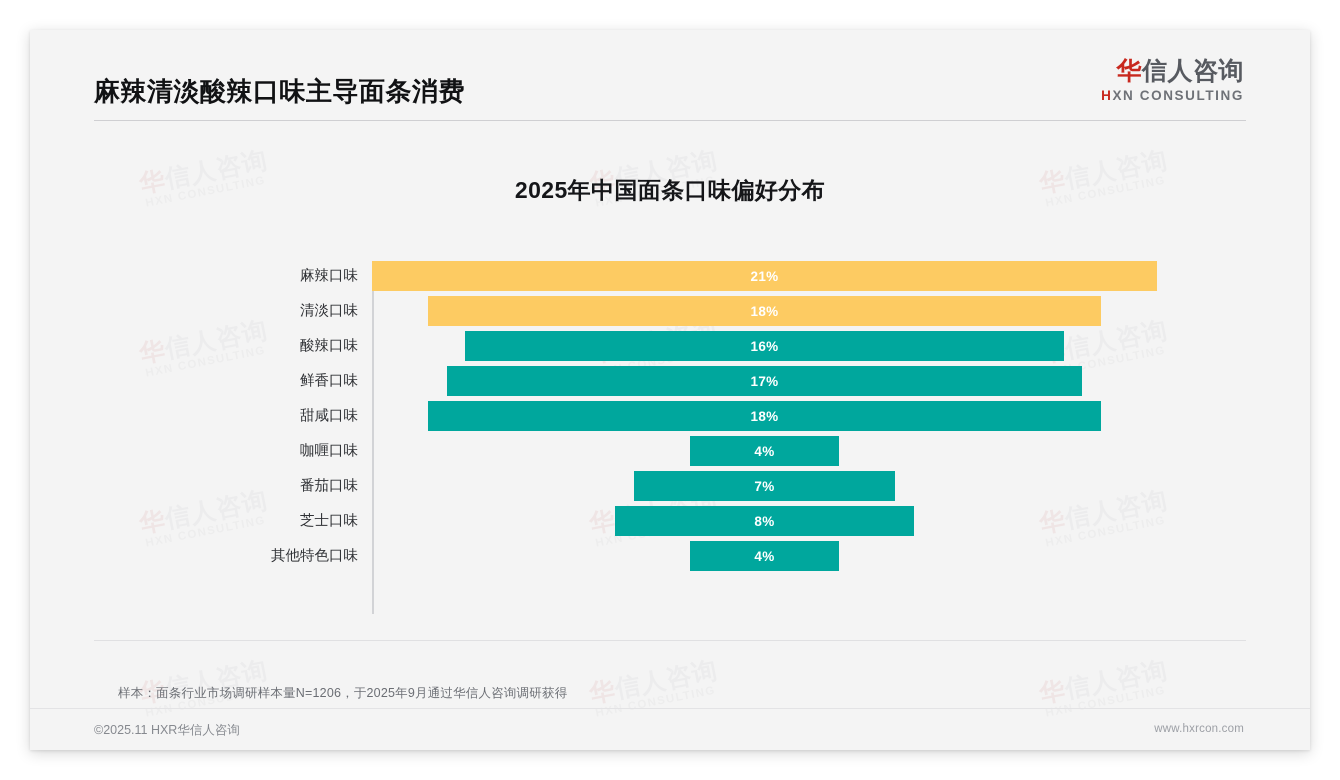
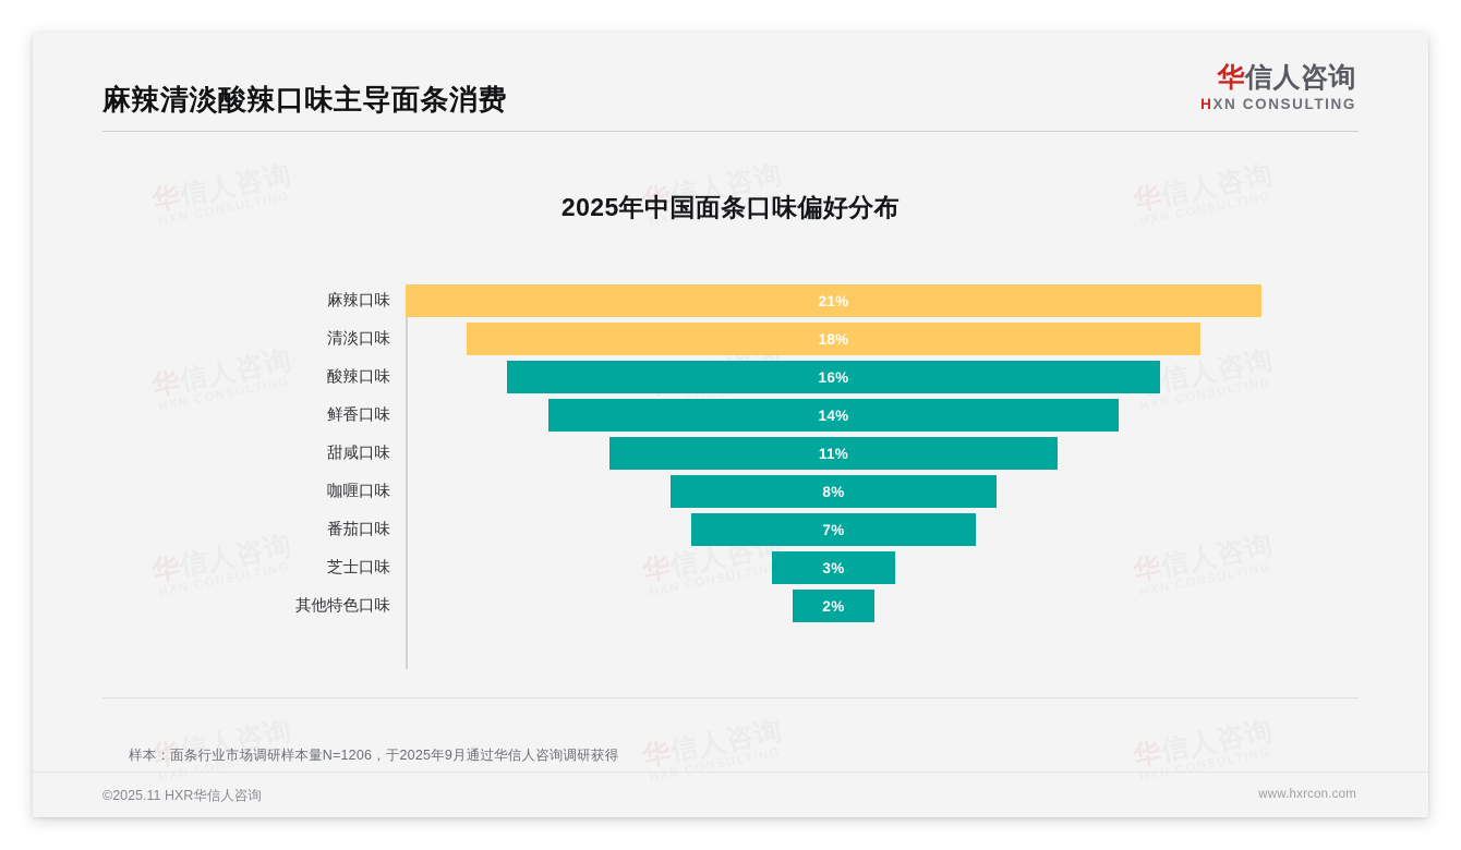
鲜香口味: 17% -> 14%
甜咸口味: 18% -> 11%
咖喱口味: 4% -> 8%
芝士口味: 8% -> 3%
其他特色口味: 4% -> 2%
